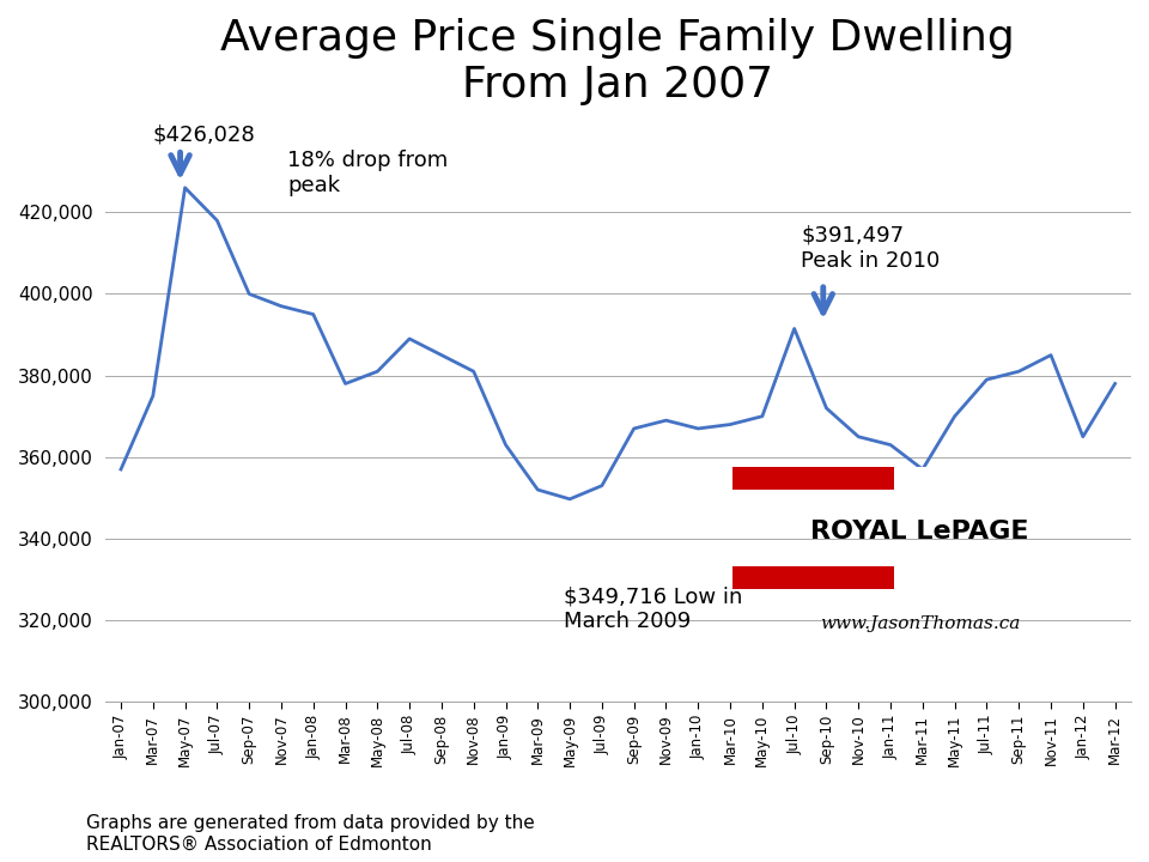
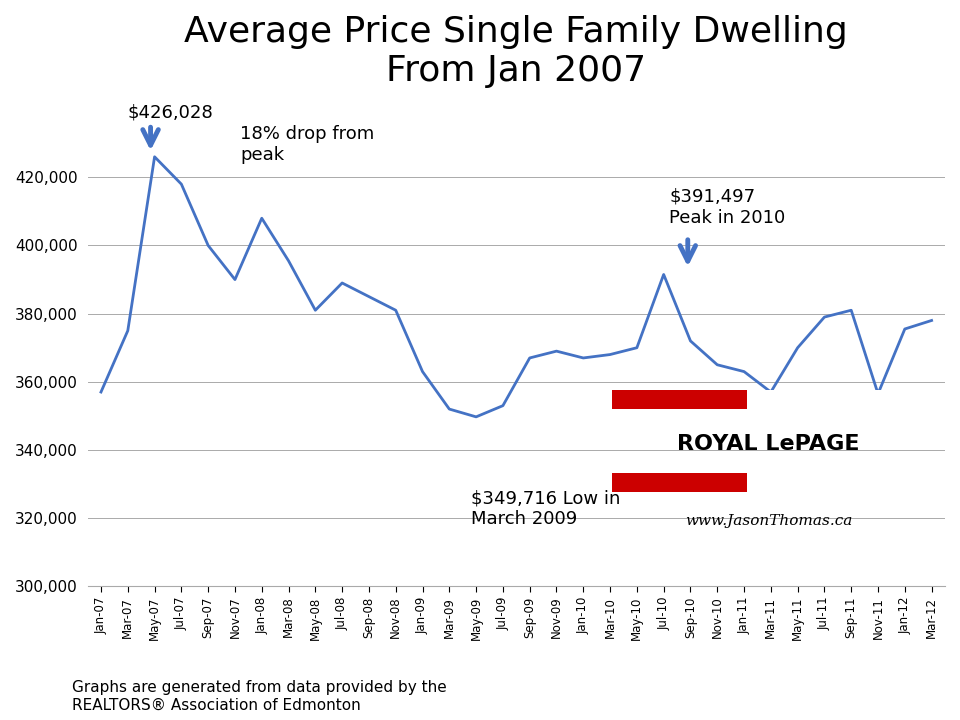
Nov-07: 397,000 -> 390,000
Jan-08: 395,000 -> 408,000
Mar-08: 378,000 -> 395,500
Nov-11: 385,000 -> 356,500
Jan-12: 365,000 -> 375,500
